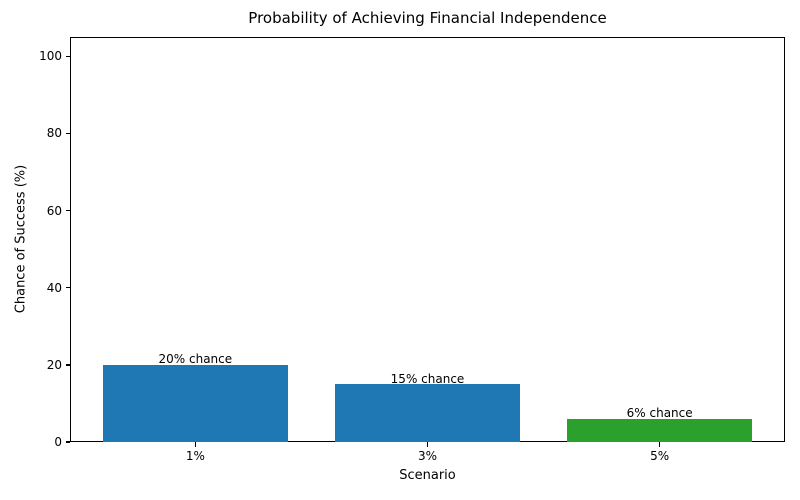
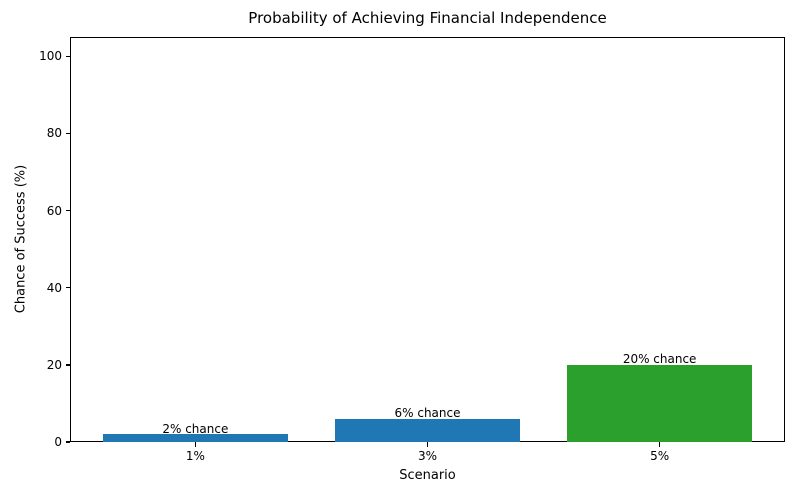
1%: 20% -> 2%
3%: 15% -> 6%
5%: 6% -> 20%
